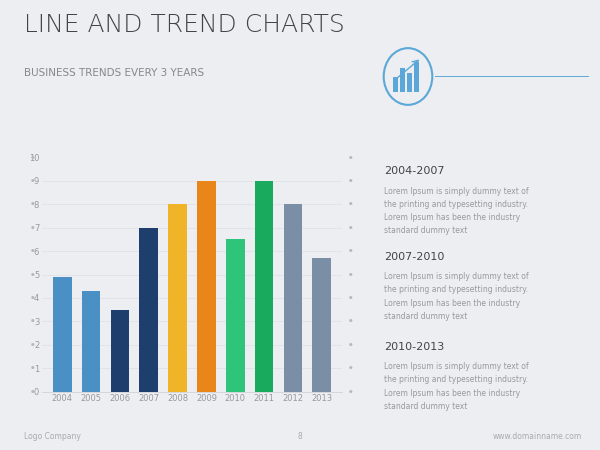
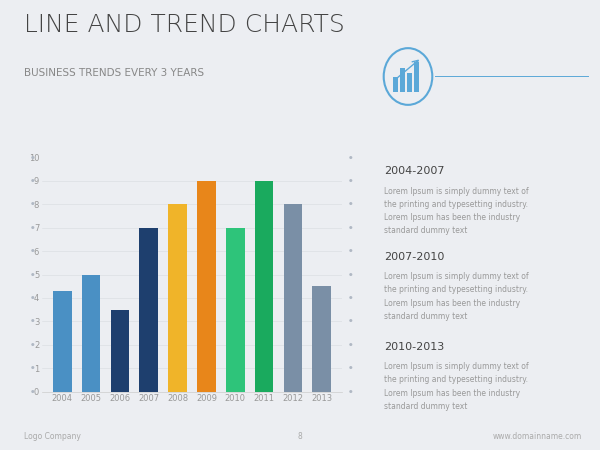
2004: 4.9 -> 4.3
2005: 4.3 -> 5.0
2010: 6.5 -> 7.0
2013: 5.7 -> 4.5
